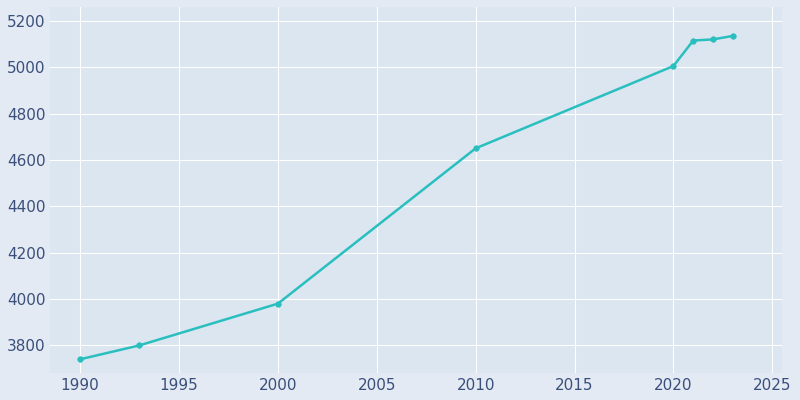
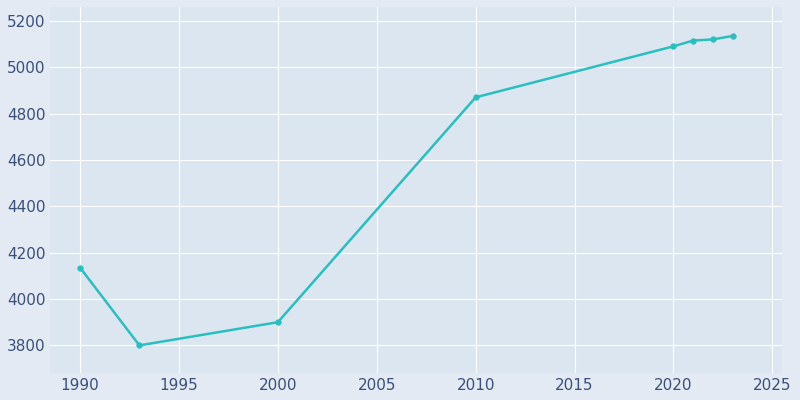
1990: 3740 -> 4135
2000: 3980 -> 3900
2010: 4650 -> 4870
2020: 5005 -> 5090
